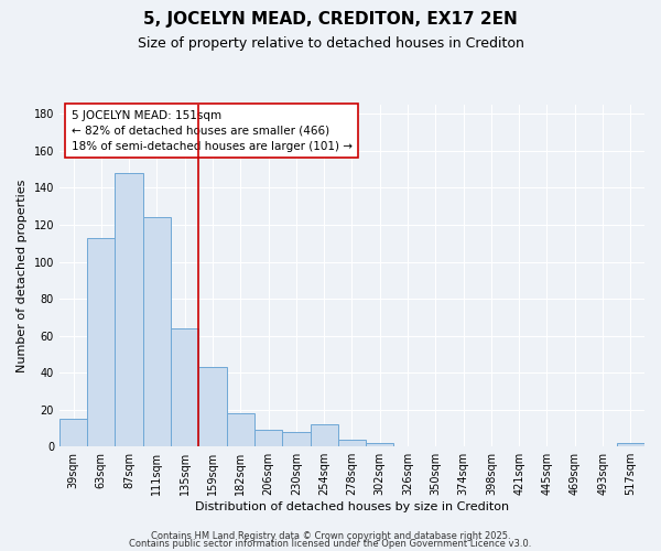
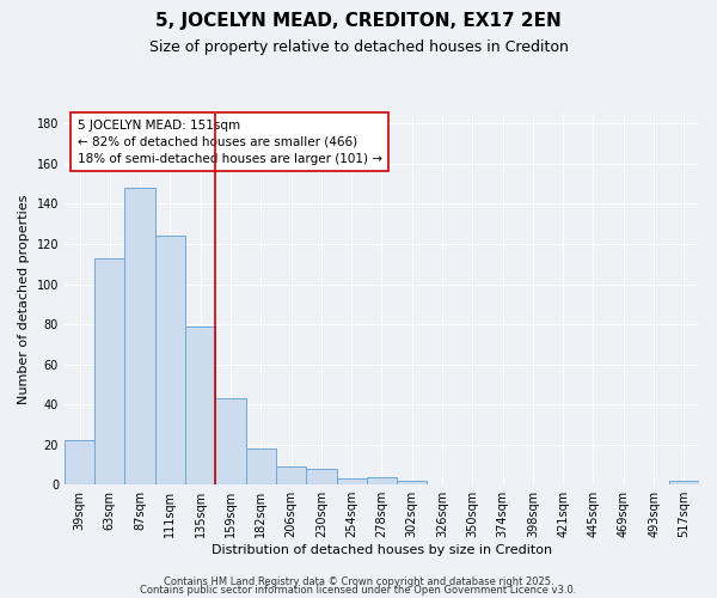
39sqm: 15 -> 22
135sqm: 64 -> 79
254sqm: 12 -> 3
